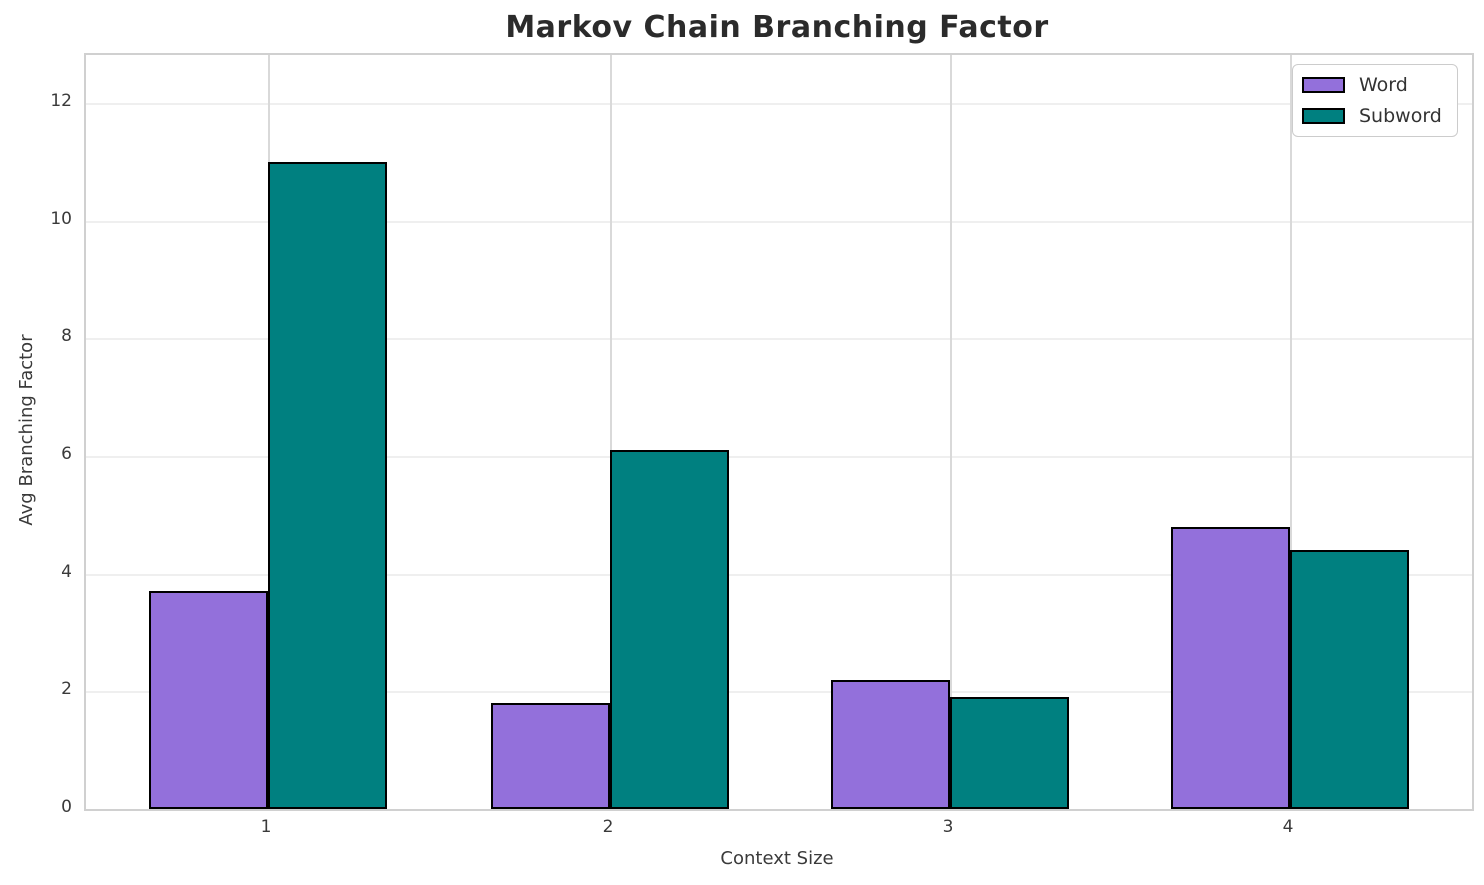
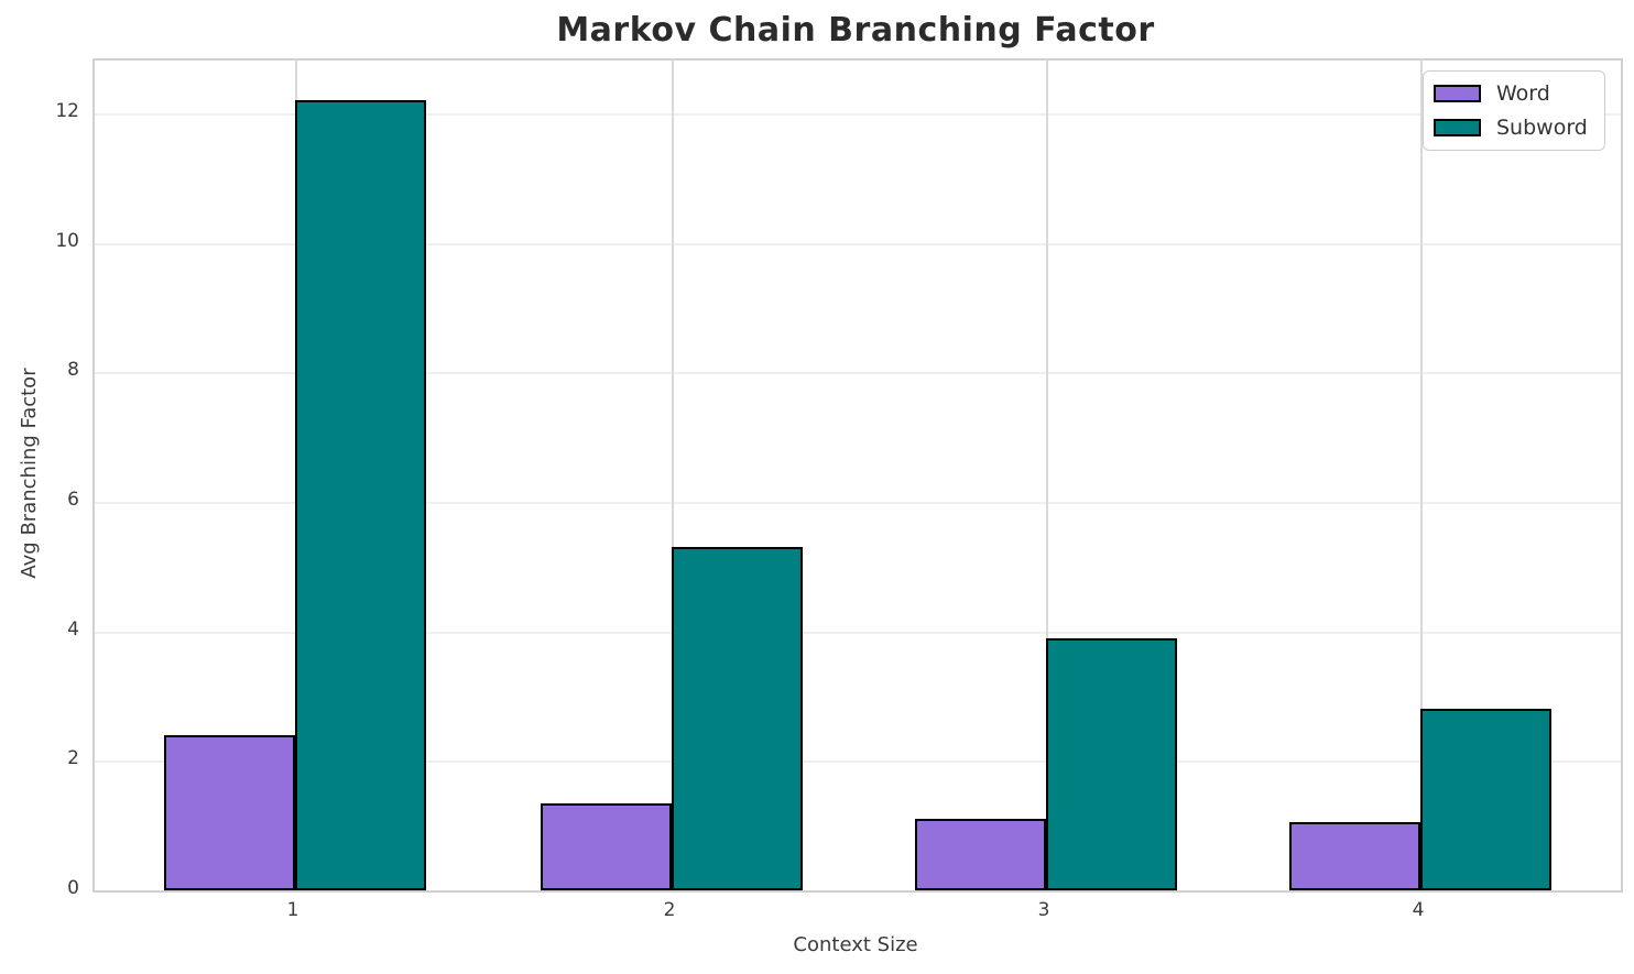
Word/1: 3.7 -> 2.4
Subword/1: 11.0 -> 12.2
Word/2: 1.8 -> 1.4
Subword/2: 6.1 -> 5.3
Word/3: 2.2 -> 1.1
Subword/3: 1.9 -> 3.9
Word/4: 4.8 -> 1.1
Subword/4: 4.4 -> 2.8
